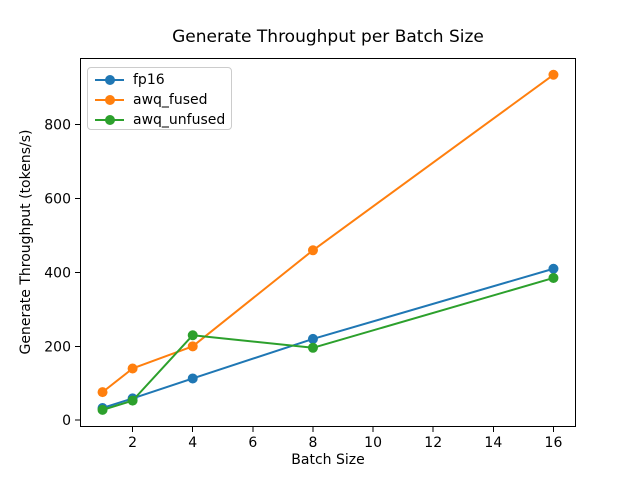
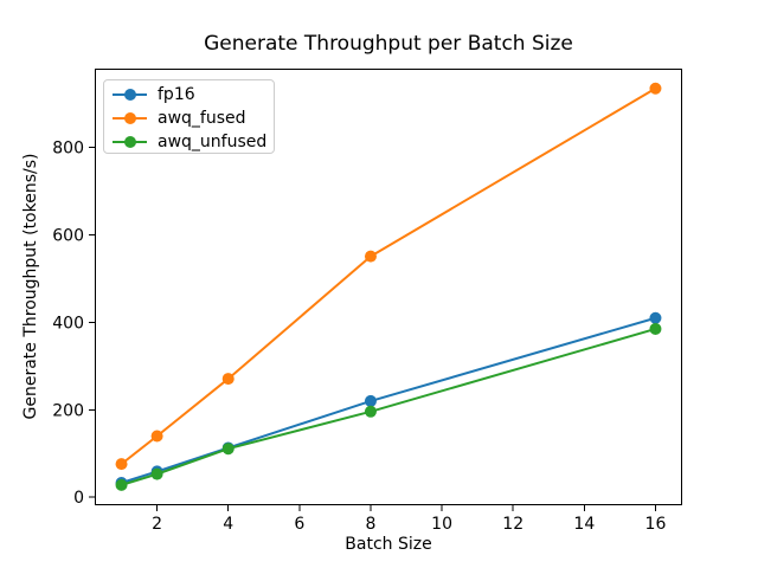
awq_fused/4: 200 -> 270
awq_unfused/4: 230 -> 110
awq_fused/8: 460 -> 550
